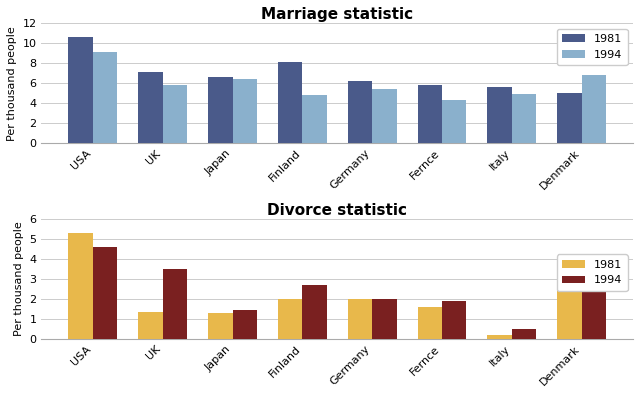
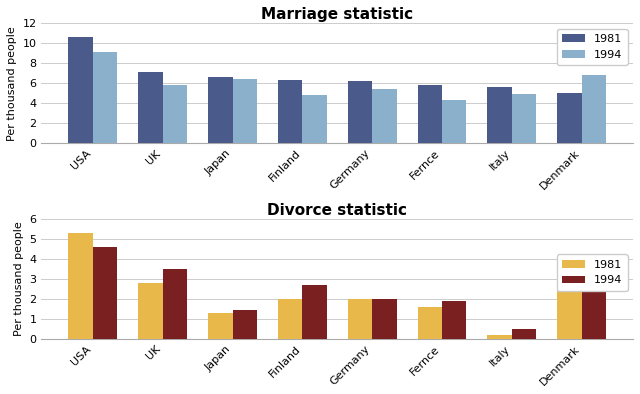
Marriage statistic/1981/Finland: 8.1 -> 6.3
Divorce statistic/1981/UK: 1.35 -> 2.80
